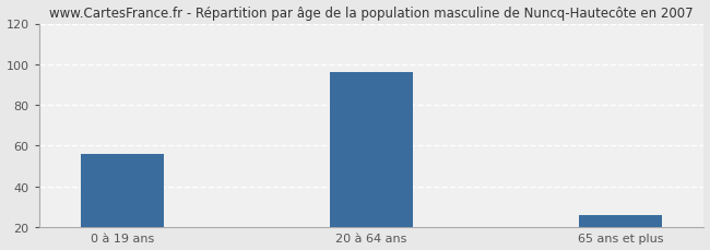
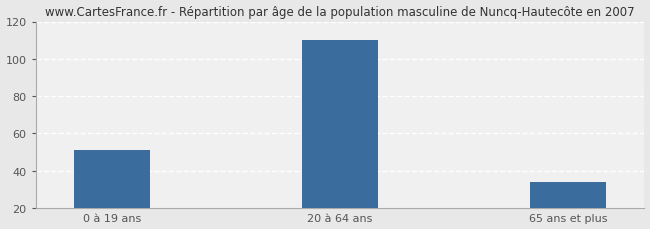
0 à 19 ans: 56 -> 51
20 à 64 ans: 96 -> 110
65 ans et plus: 26 -> 34
